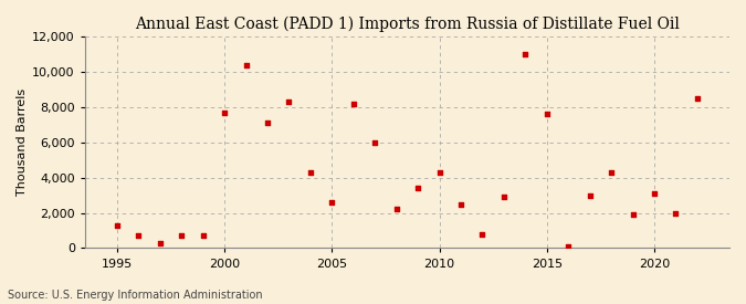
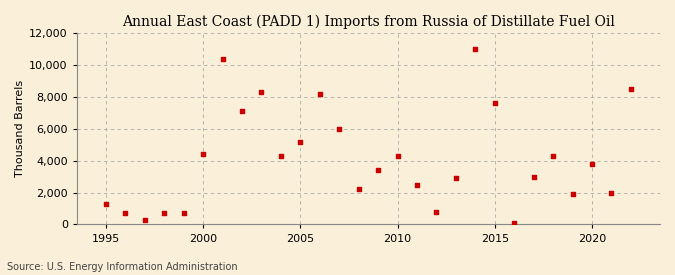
2000: 7,700 -> 4,400
2005: 2,600 -> 5,200
2020: 3,100 -> 3,800
